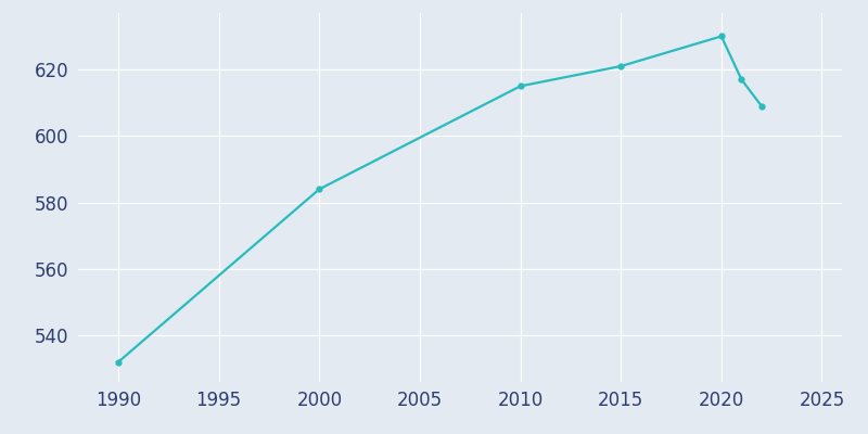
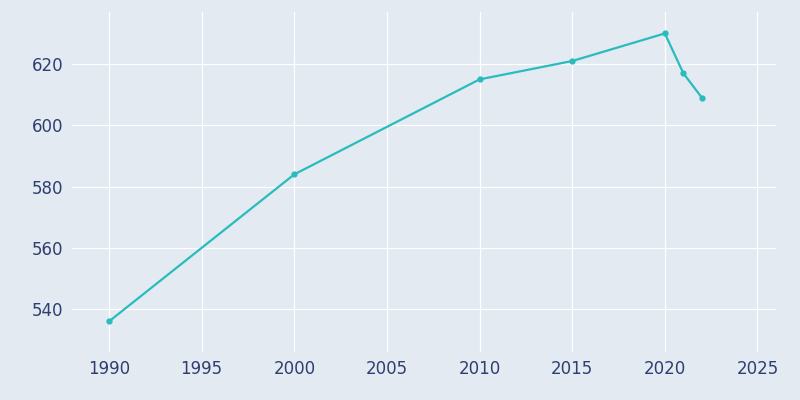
1990: 532 -> 536
